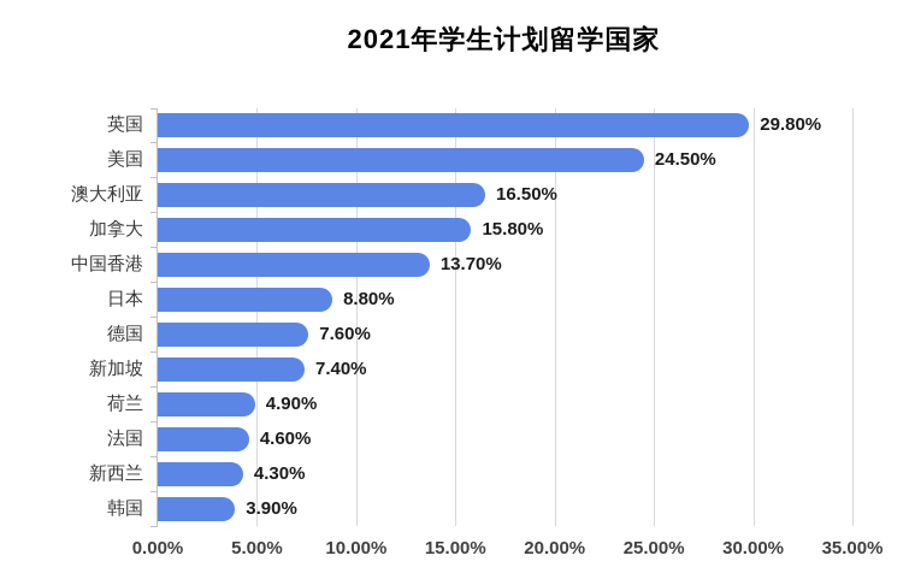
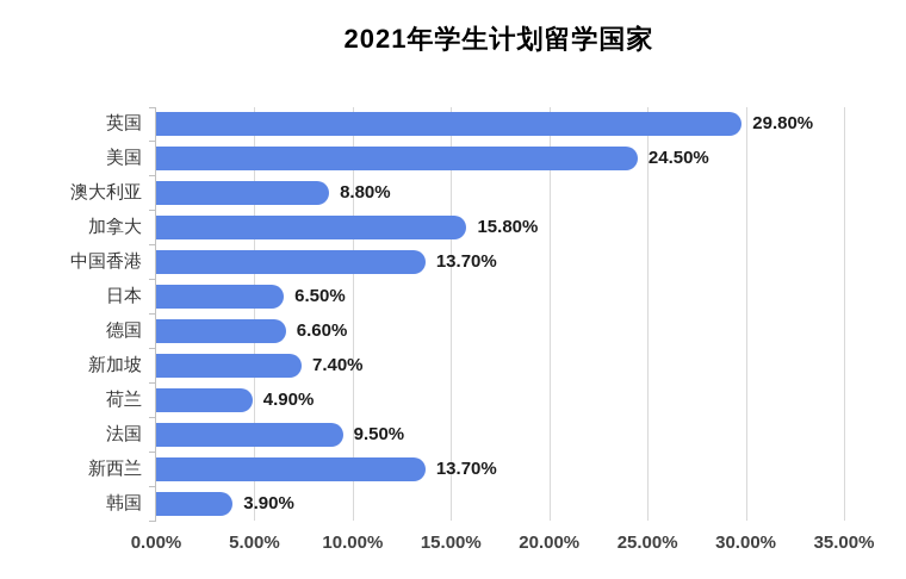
澳大利亚: 16.50% -> 8.80%
日本: 8.80% -> 6.50%
德国: 7.60% -> 6.60%
法国: 4.60% -> 9.50%
新西兰: 4.30% -> 13.70%
